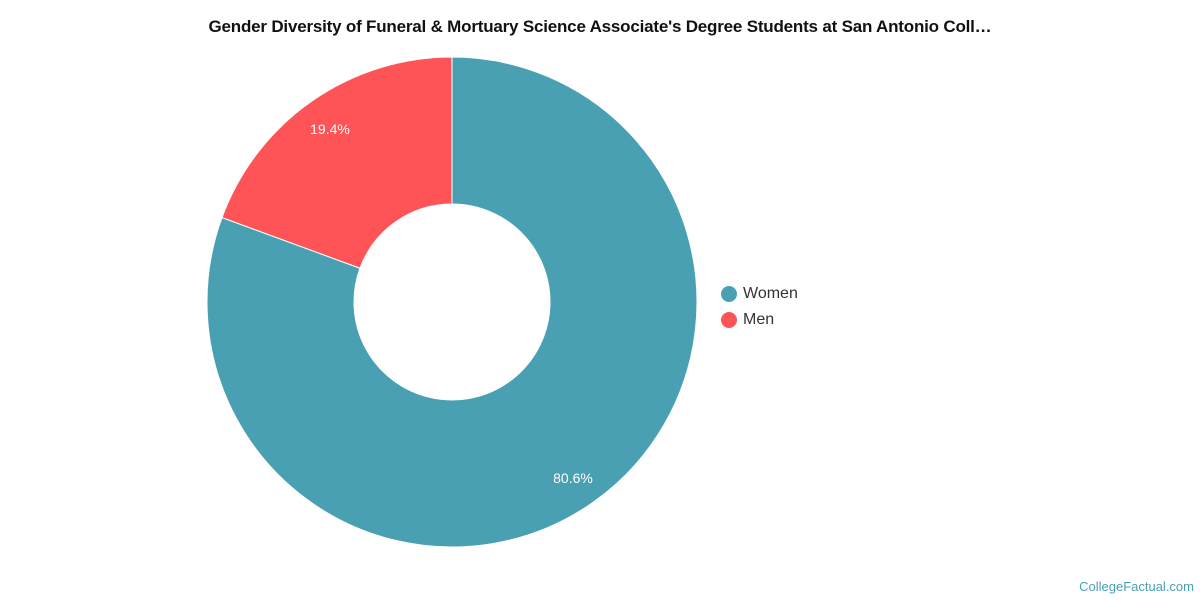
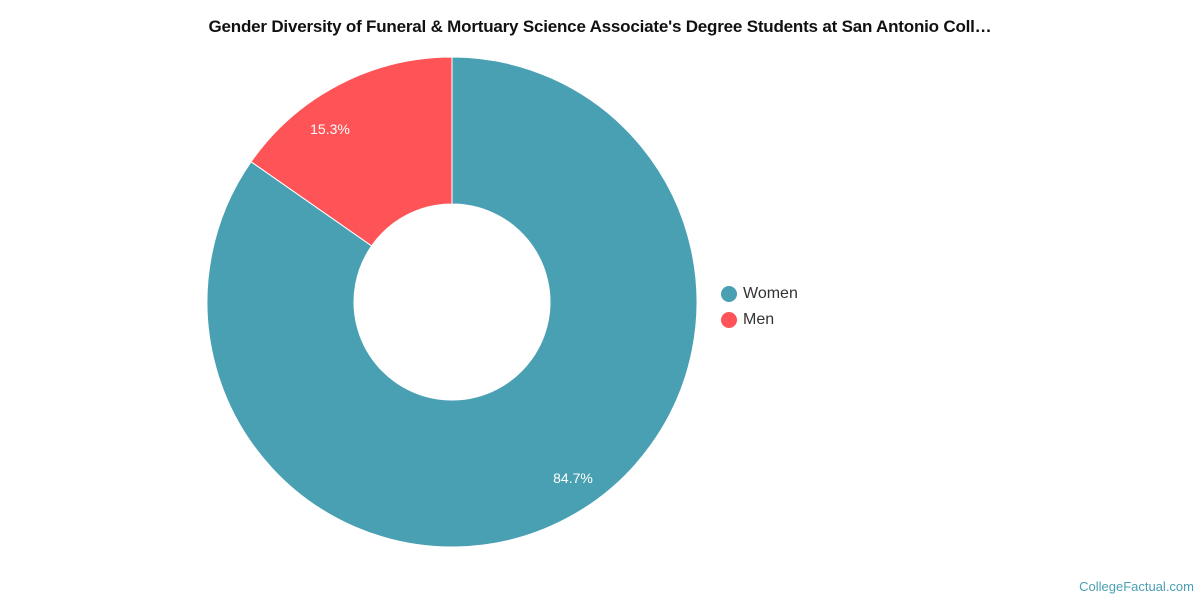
Women: 80.6% -> 84.7%
Men: 19.4% -> 15.3%
